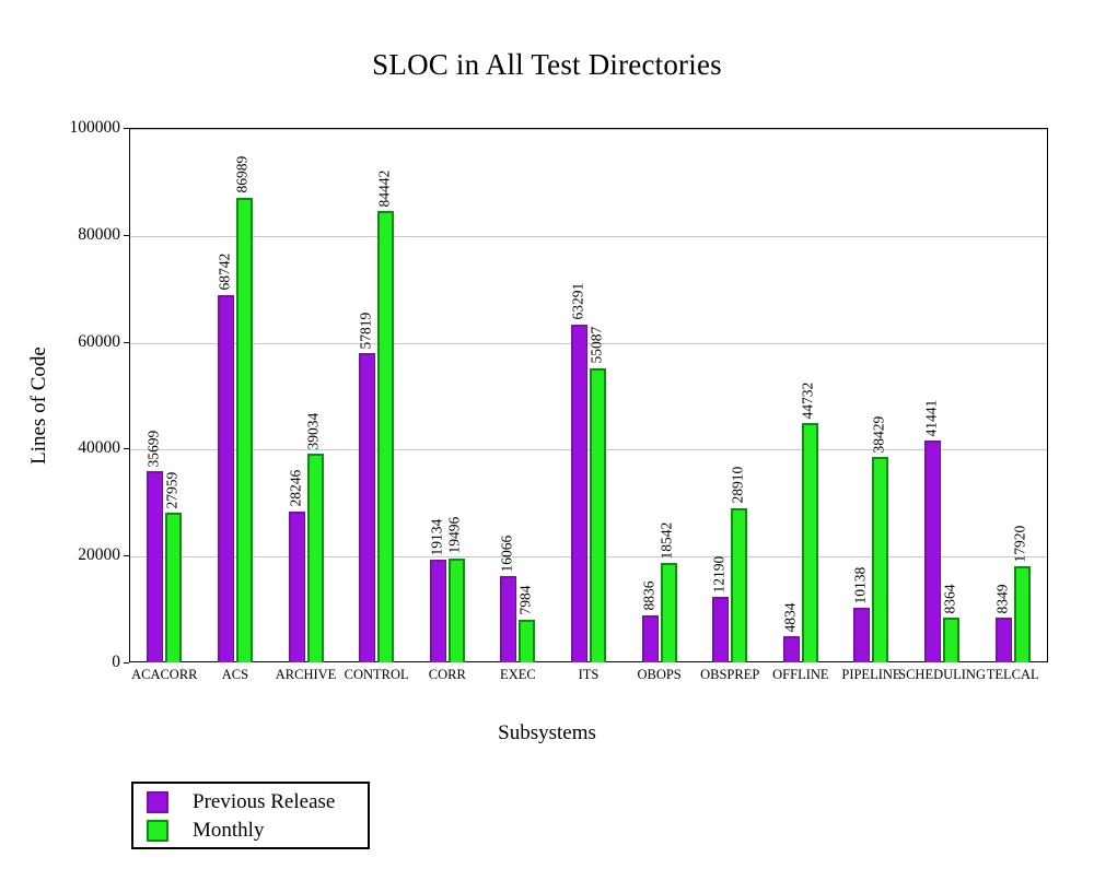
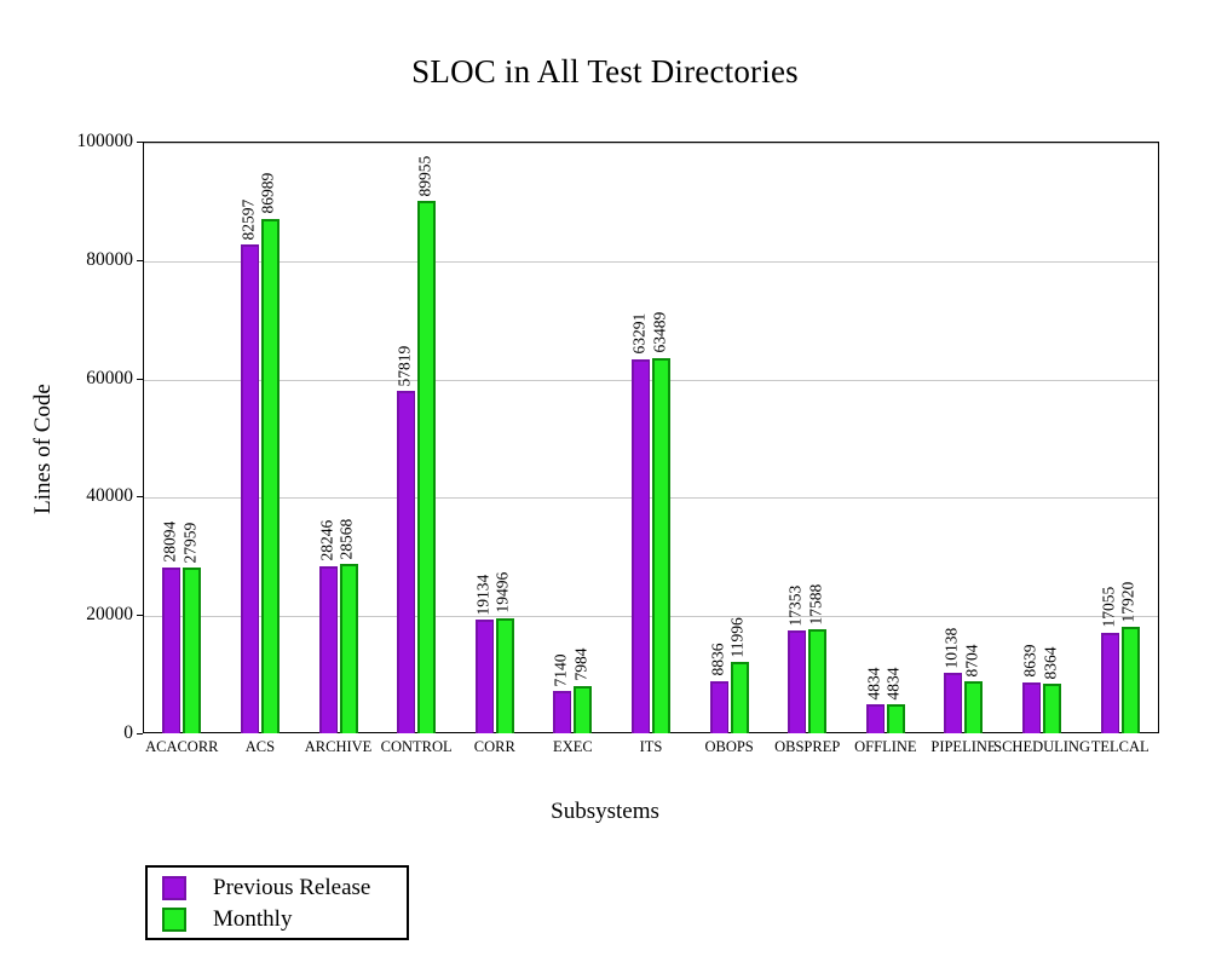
Previous Release/ACACORR: 35699 -> 28094
Previous Release/ACS: 68742 -> 82597
Monthly/ARCHIVE: 39034 -> 28568
Monthly/CONTROL: 84442 -> 89955
Previous Release/EXEC: 16066 -> 7140
Monthly/ITS: 55087 -> 63489
Monthly/OBOPS: 18542 -> 11996
Previous Release/OBSPREP: 12190 -> 17353
Monthly/OBSPREP: 28910 -> 17588
Monthly/OFFLINE: 44732 -> 4834
Monthly/PIPELINE: 38429 -> 8704
Previous Release/SCHEDULING: 41441 -> 8639
Previous Release/TELCAL: 8349 -> 17055
